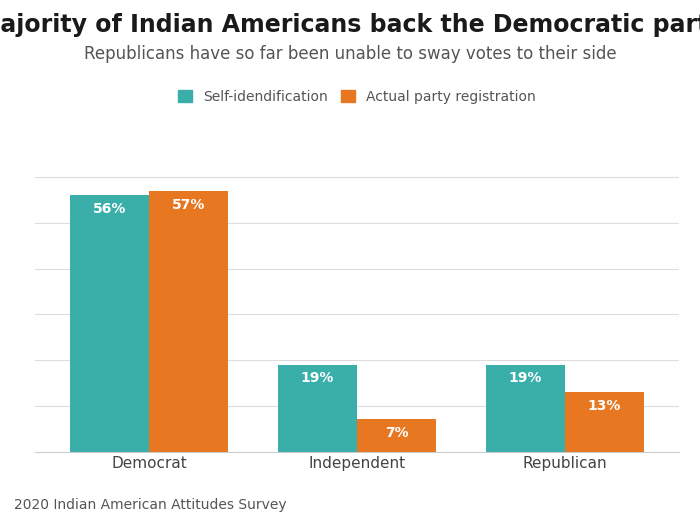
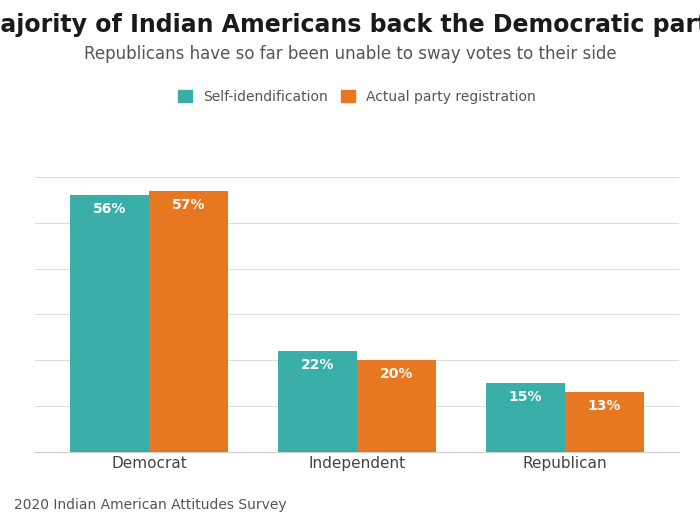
Self-idendification/Independent: 19% -> 22%
Actual party registration/Independent: 7% -> 20%
Self-idendification/Republican: 19% -> 15%
